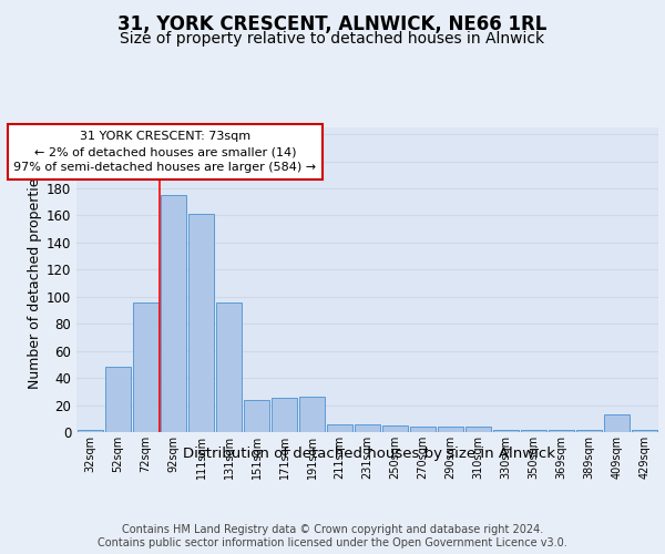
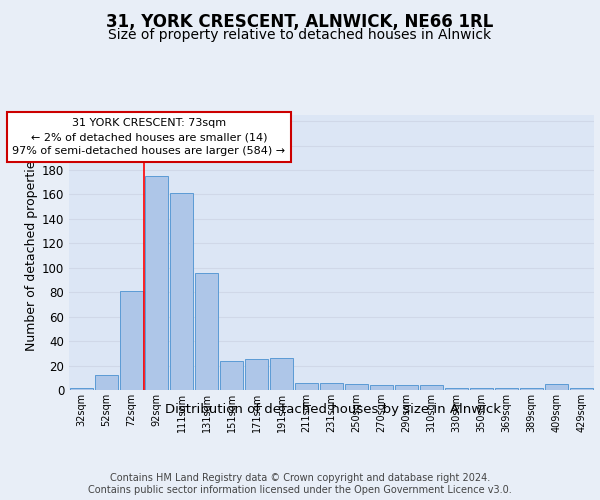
52sqm: 48 -> 12
72sqm: 96 -> 81
409sqm: 13 -> 5
